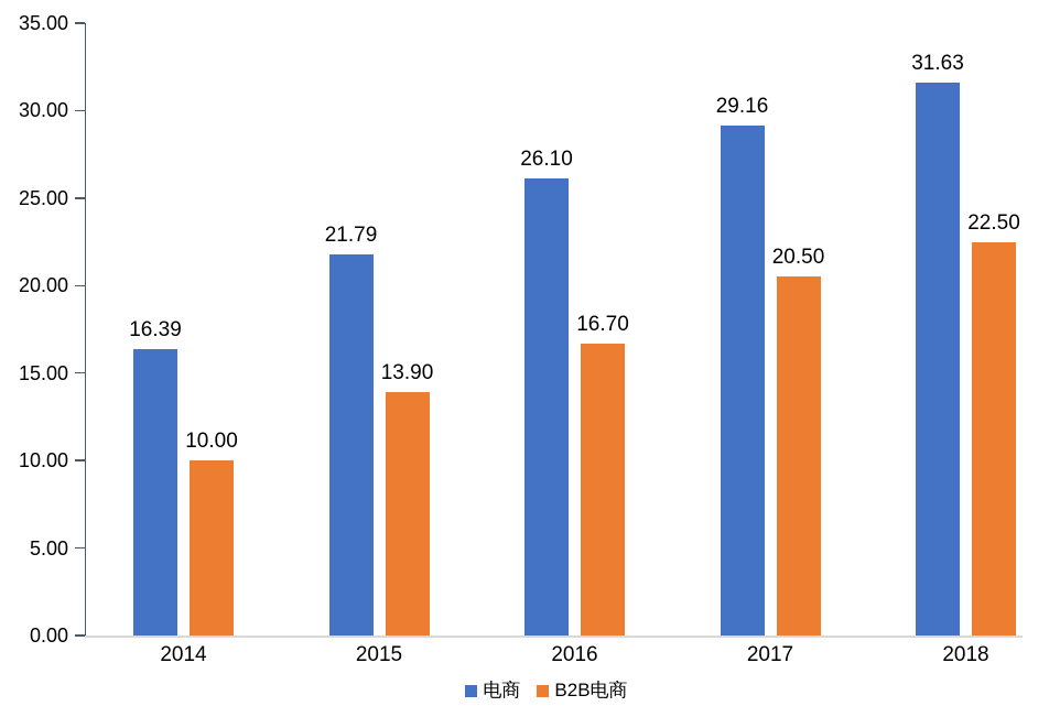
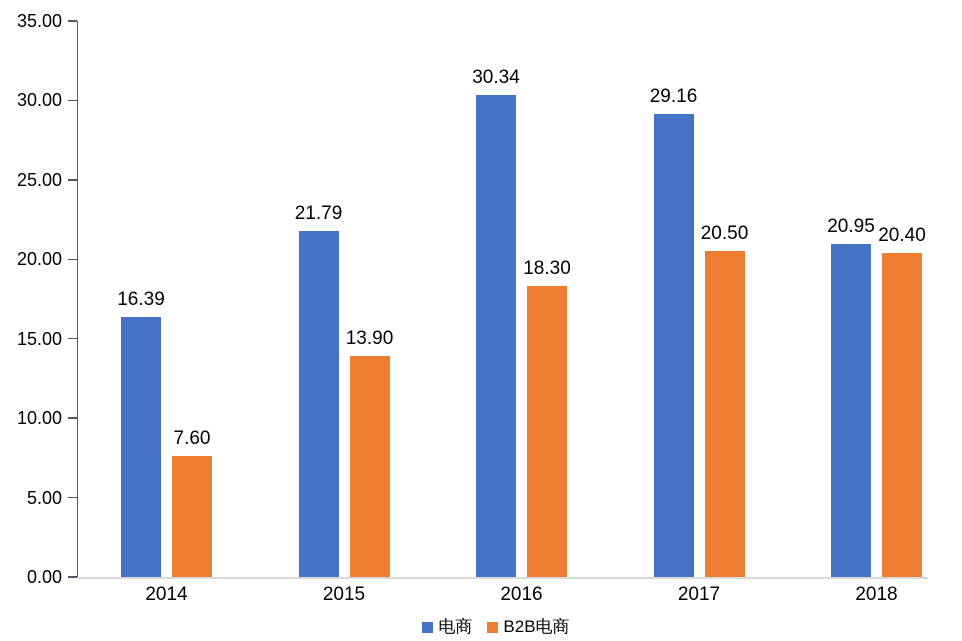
B2B电商/2014: 10.00 -> 7.60
电商/2016: 26.10 -> 30.34
B2B电商/2016: 16.70 -> 18.30
电商/2018: 31.63 -> 20.95
B2B电商/2018: 22.50 -> 20.40
